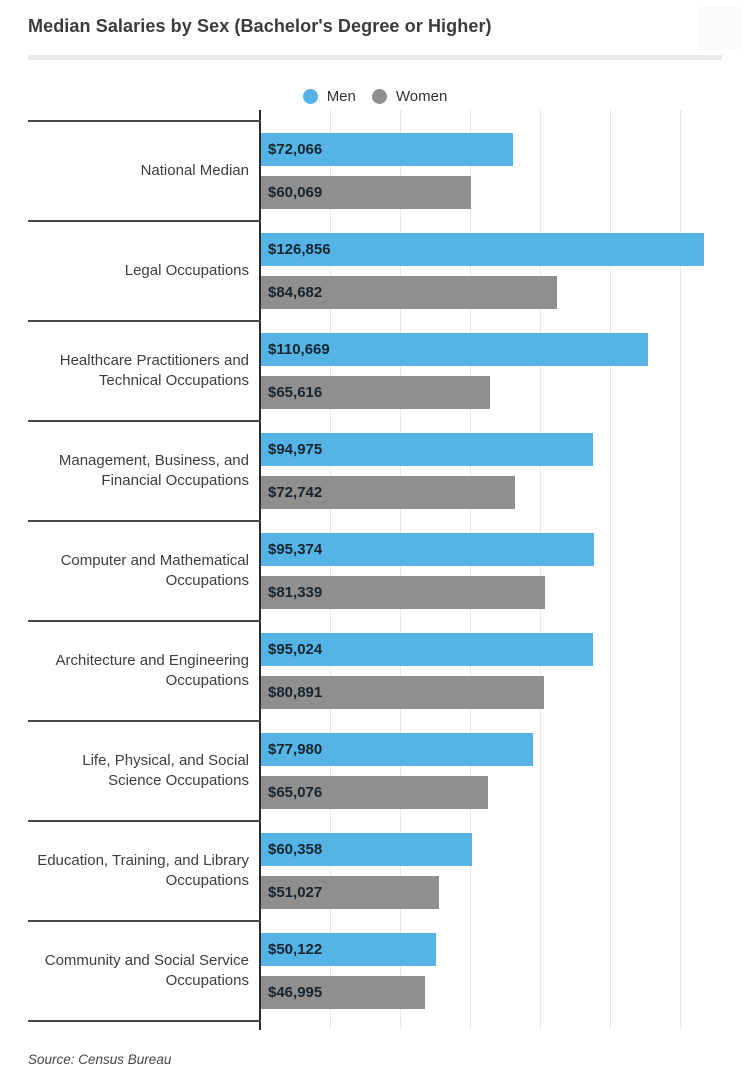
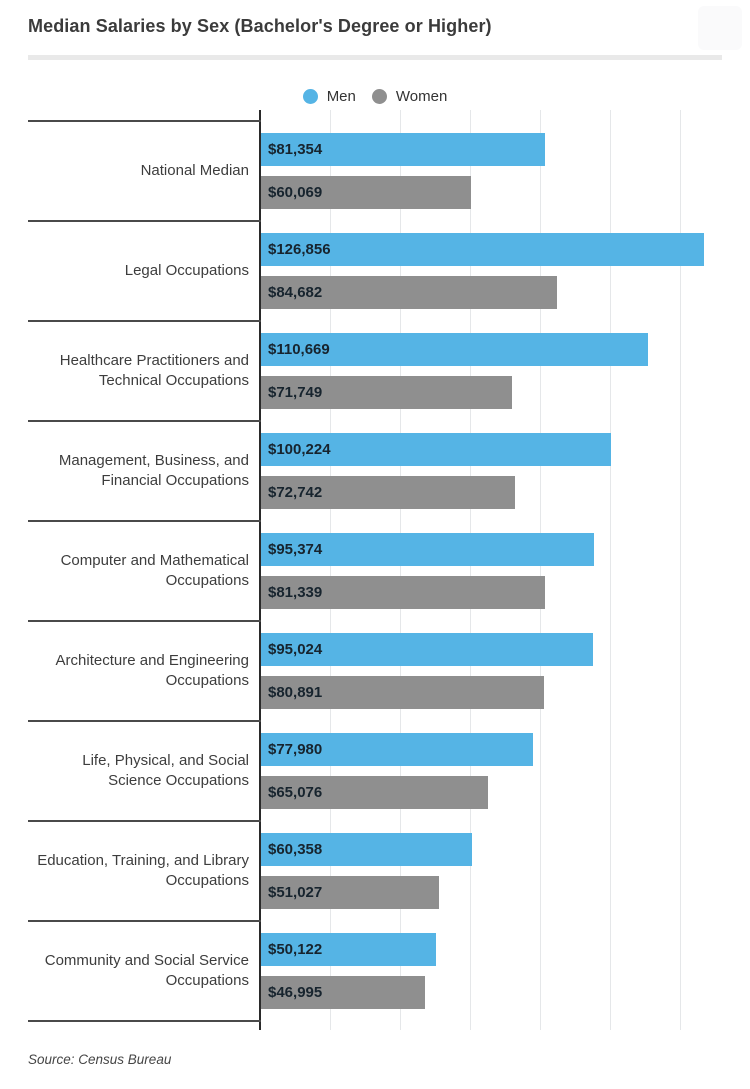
Men/National Median: $72,066 -> $81,354
Women/Healthcare Practitioners and Technical Occupations: $65,616 -> $71,749
Men/Management, Business, and Financial Occupations: $94,975 -> $100,224
